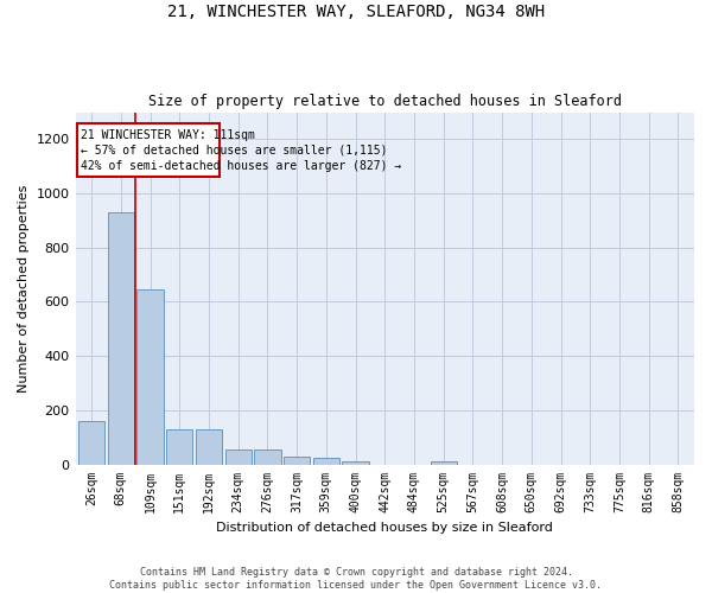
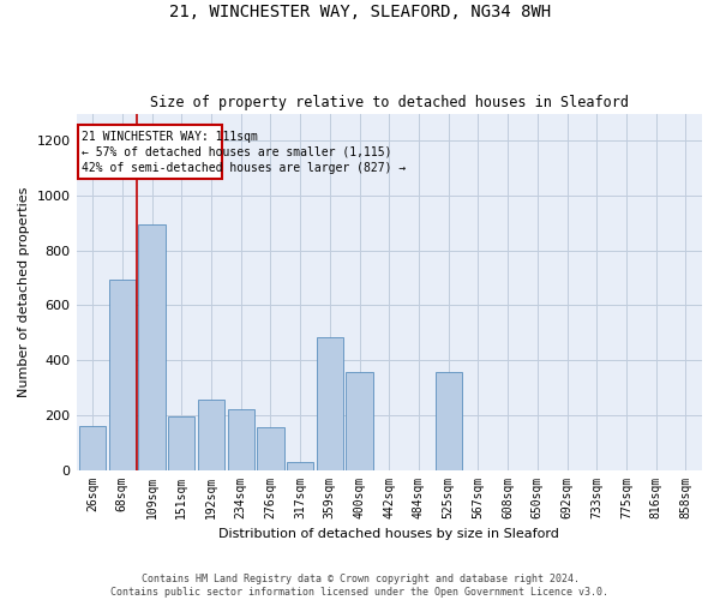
68sqm: 930 -> 695
109sqm: 645 -> 895
151sqm: 130 -> 195
192sqm: 130 -> 255
234sqm: 55 -> 220
276sqm: 55 -> 155
359sqm: 25 -> 485
400sqm: 12 -> 355
525sqm: 12 -> 355
